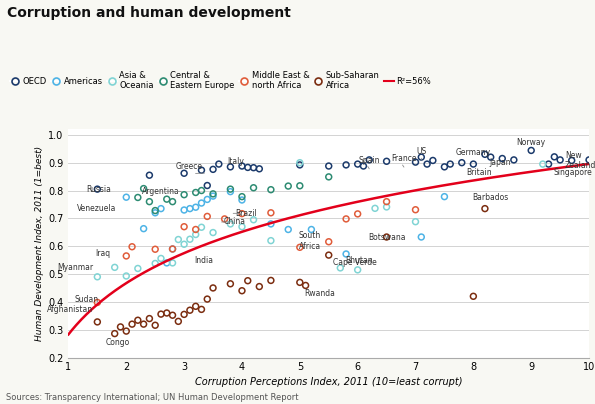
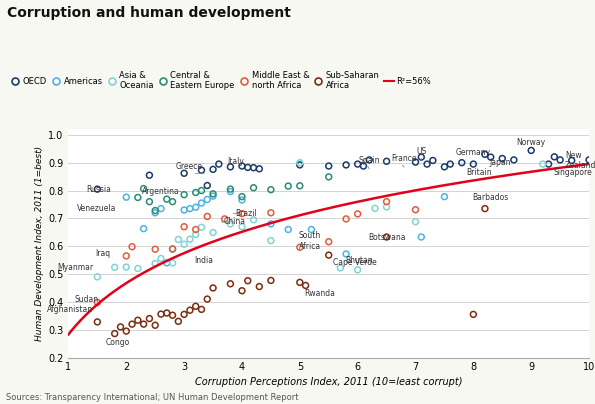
Asia & Oceania/2: 0.493 -> 0.525
Sub-Saharan Africa/8: 0.420 -> 0.355
